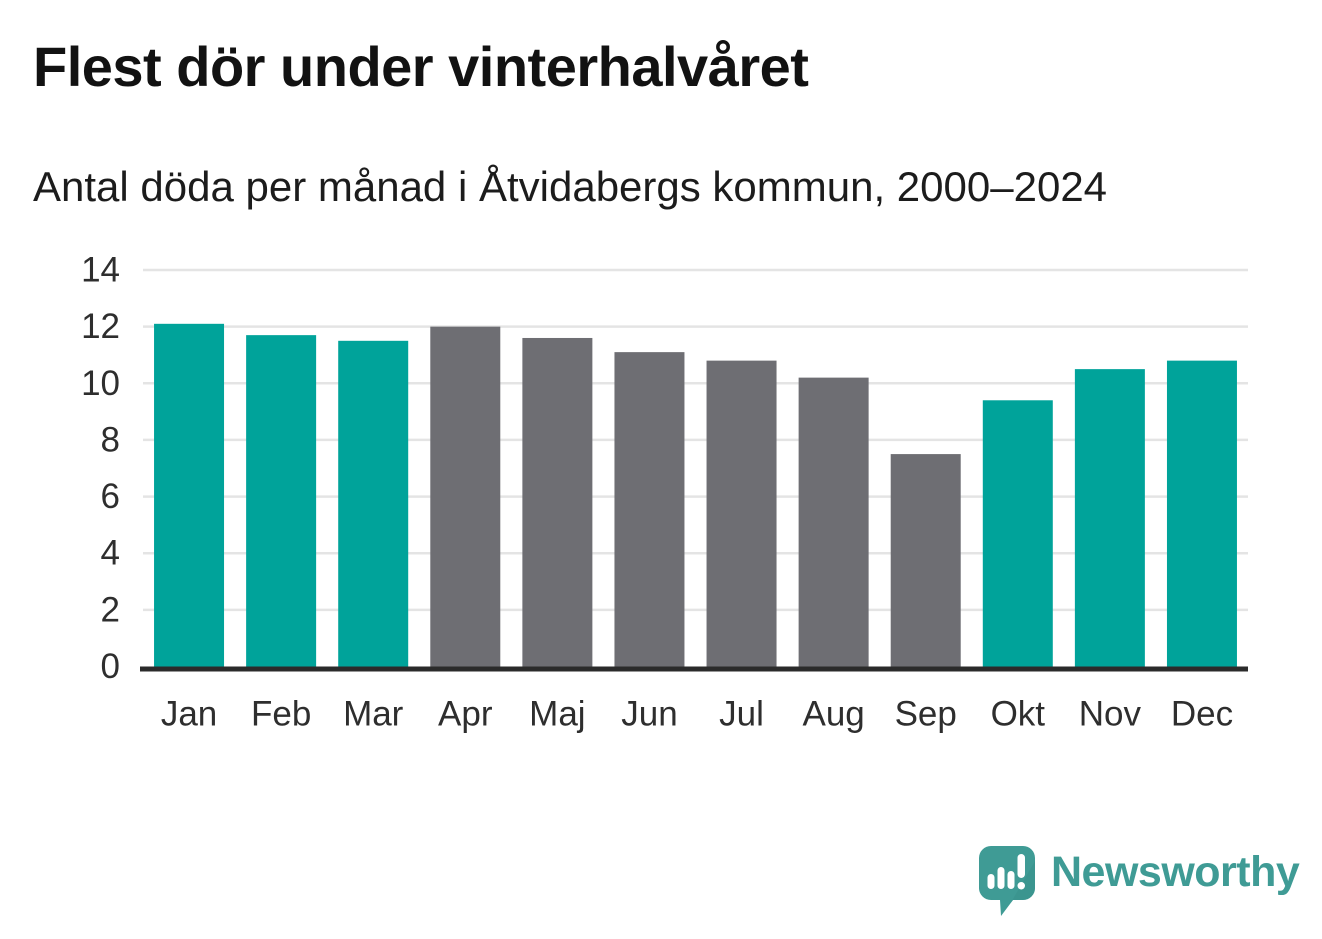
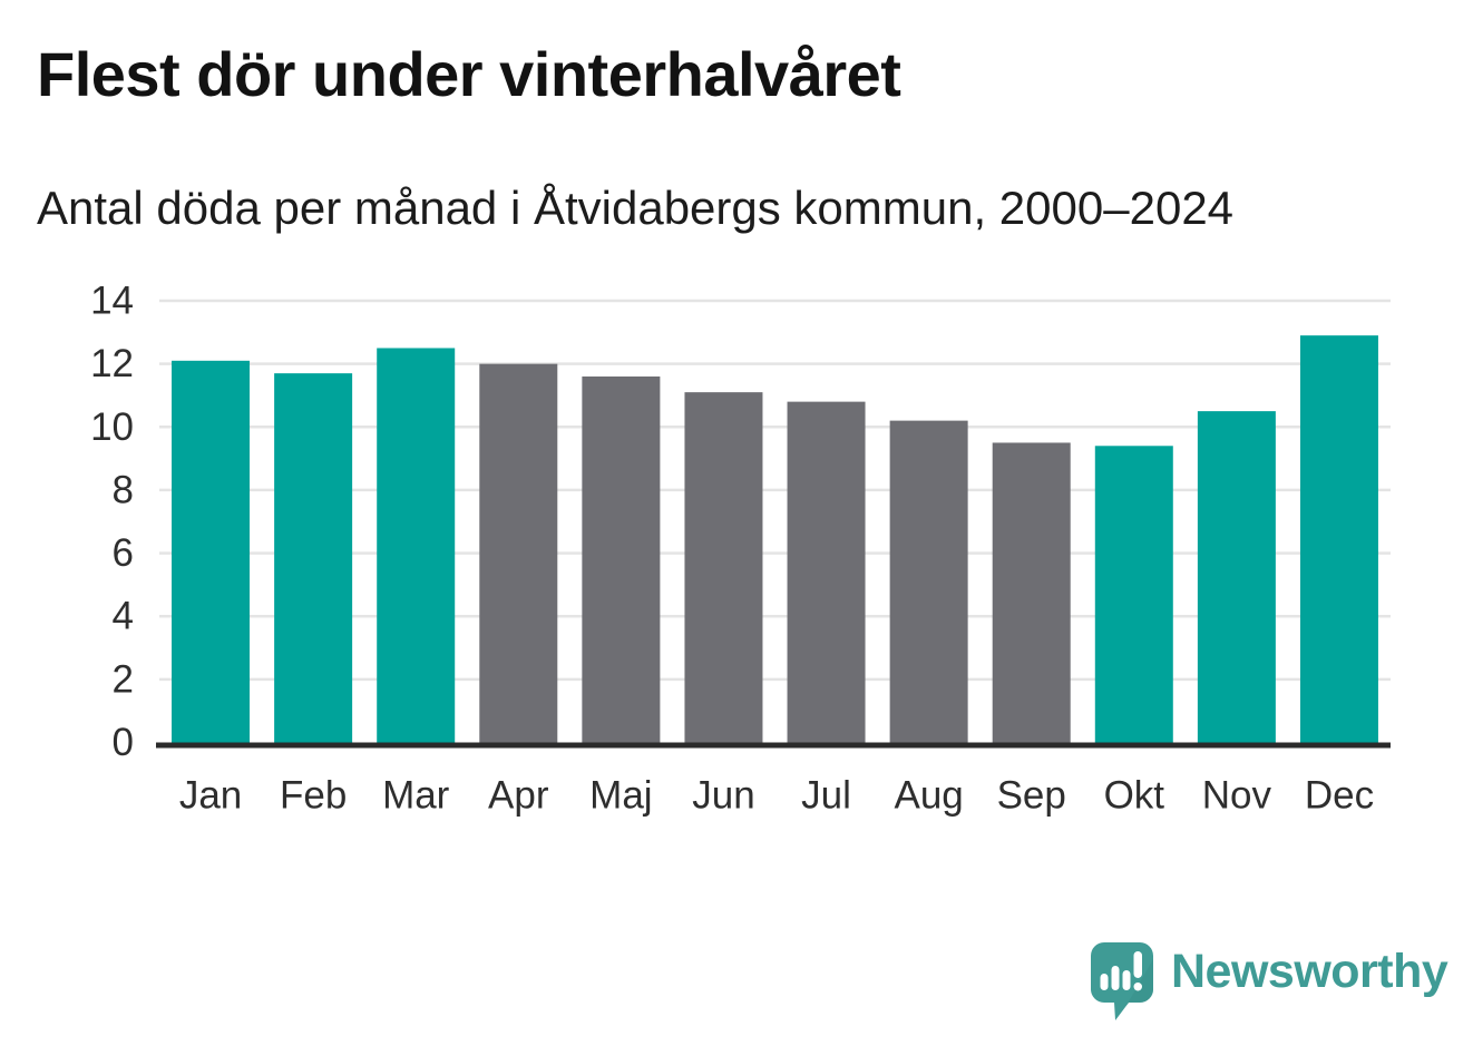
Mar: 11.5 -> 12.5
Sep: 7.5 -> 9.5
Dec: 10.8 -> 12.9
